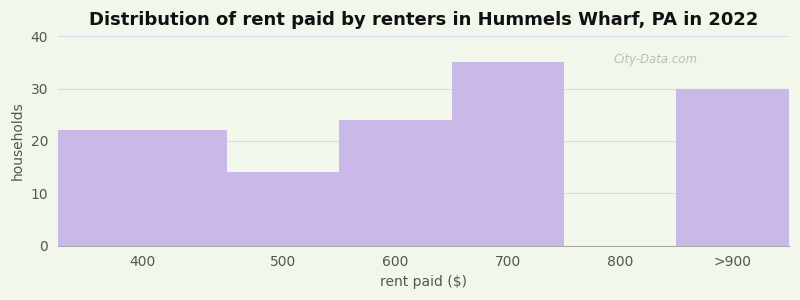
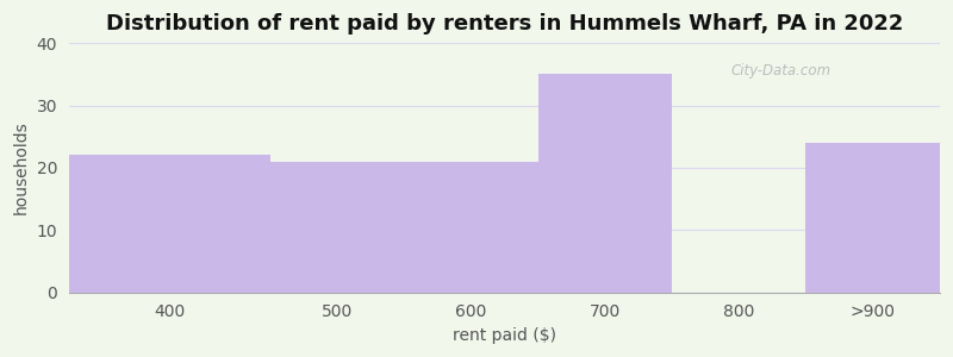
500: 14 -> 21
600: 24 -> 21
>900: 30 -> 24
